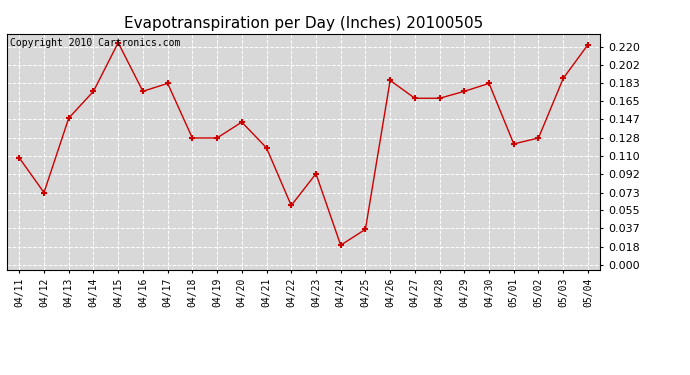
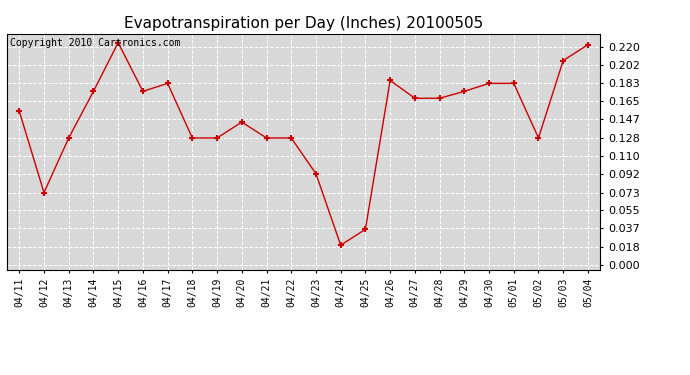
04/11: 0.108 -> 0.155
04/13: 0.148 -> 0.128
04/21: 0.118 -> 0.128
04/22: 0.060 -> 0.128
05/01: 0.122 -> 0.183
05/03: 0.188 -> 0.206
